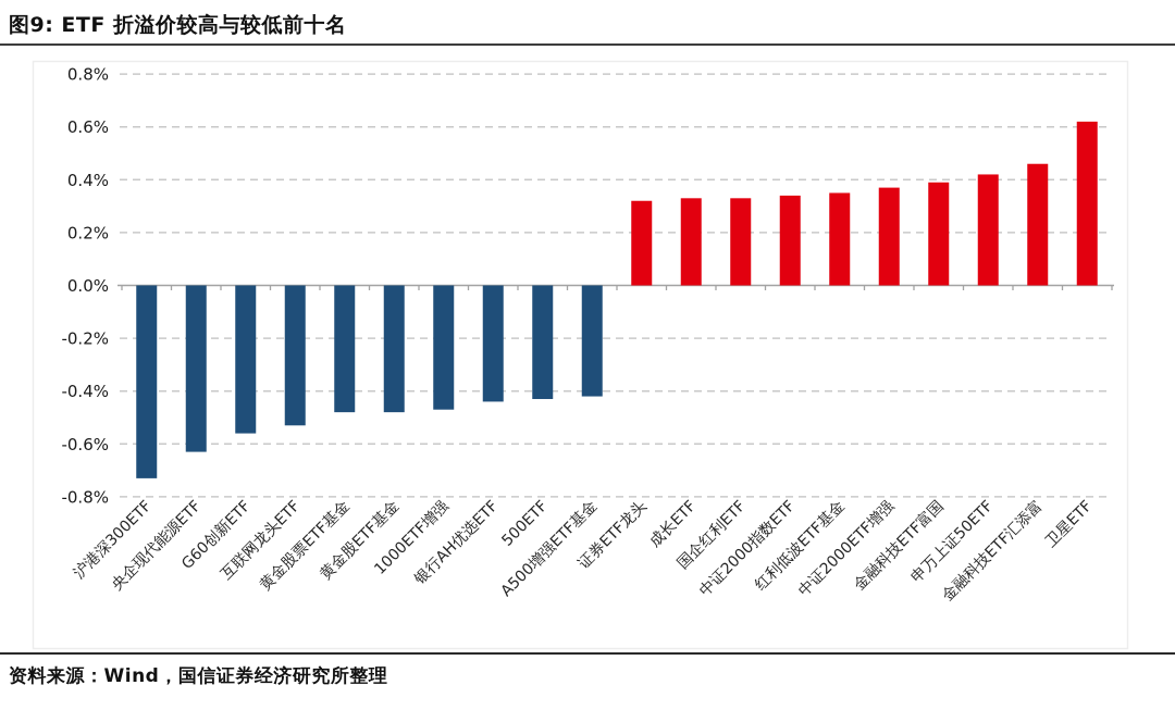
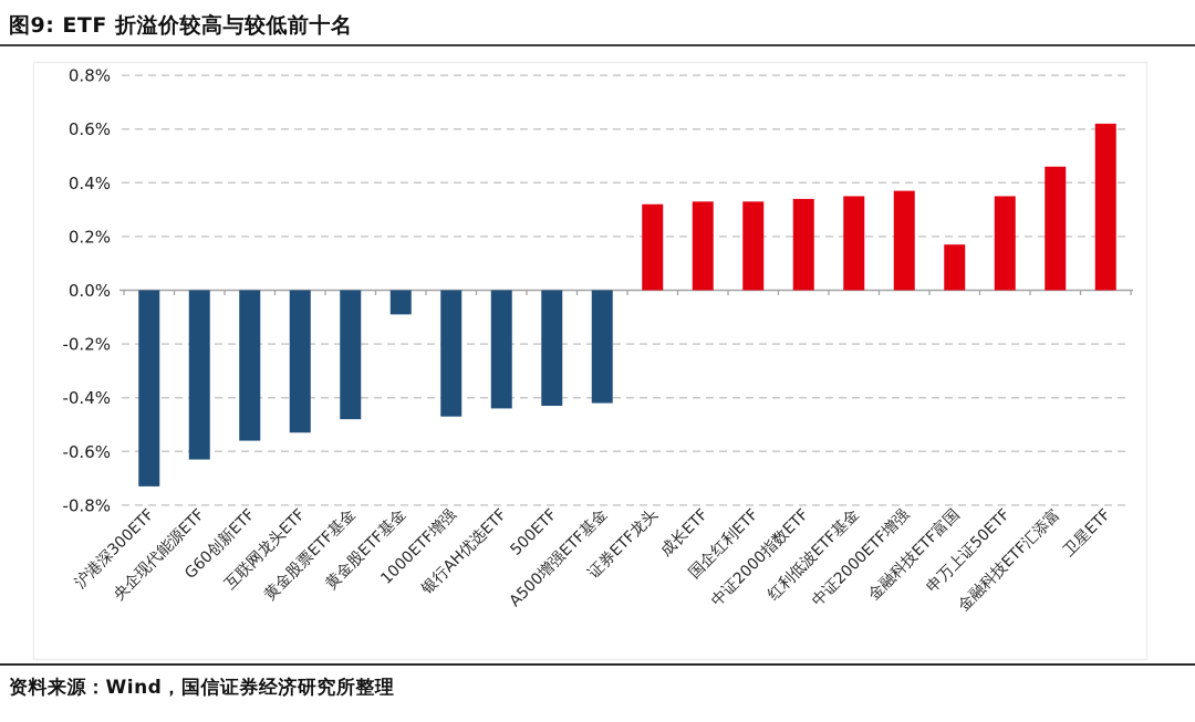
黄金股ETF基金: -0.48% -> -0.09%
金融科技ETF富国: 0.39% -> 0.17%
申万上证50ETF: 0.42% -> 0.35%
